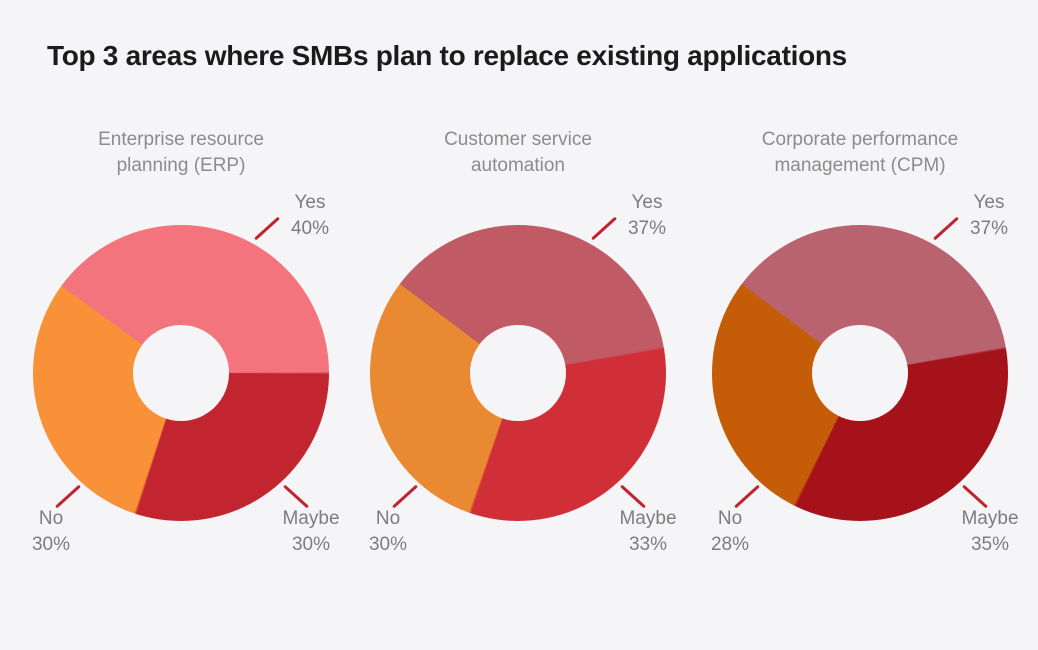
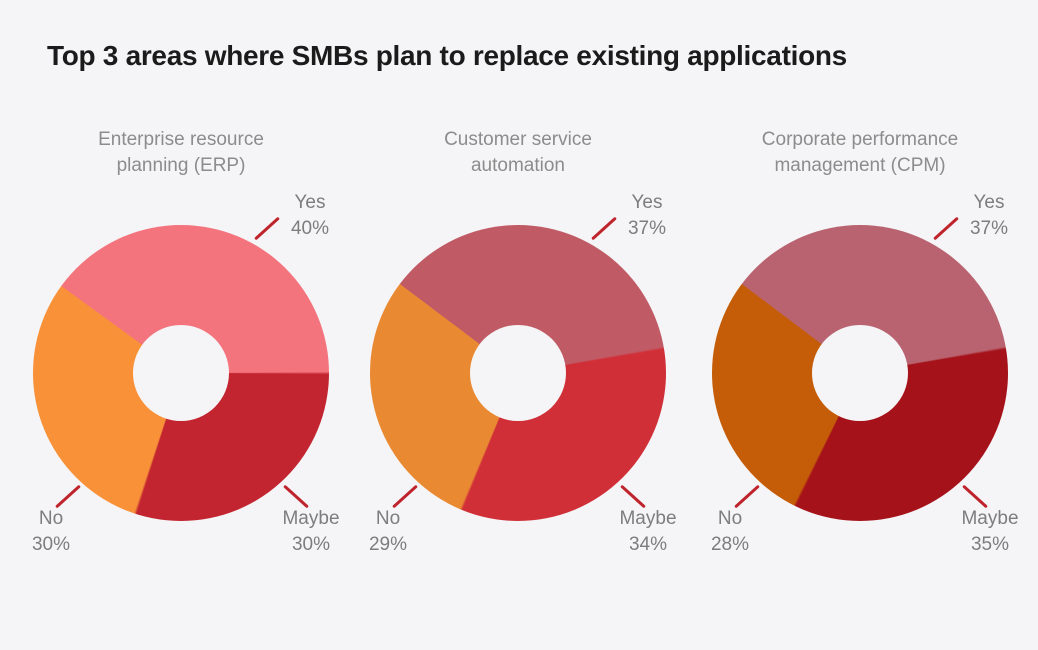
Customer service automation/Maybe: 33% -> 34%
Customer service automation/No: 30% -> 29%
